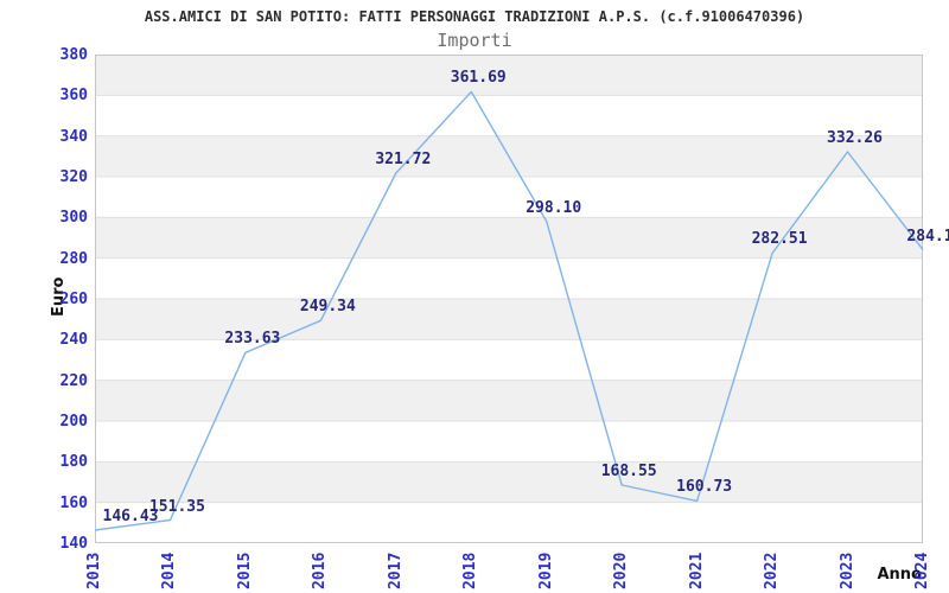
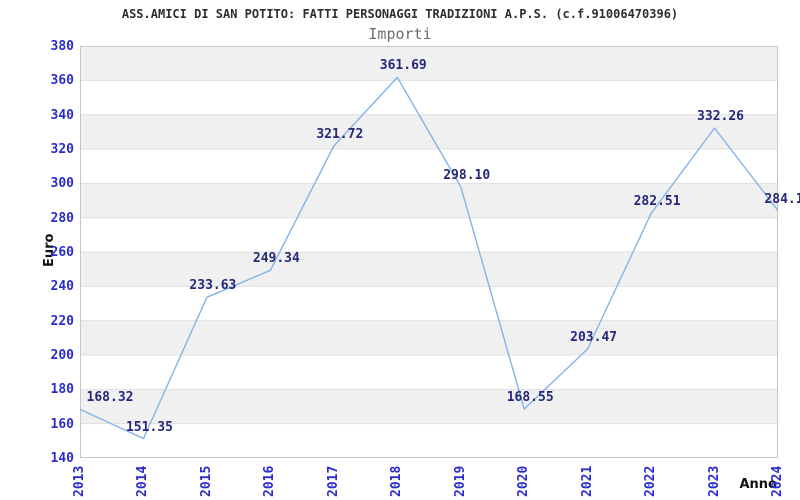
2013: 146.43 -> 168.32
2021: 160.73 -> 203.47
